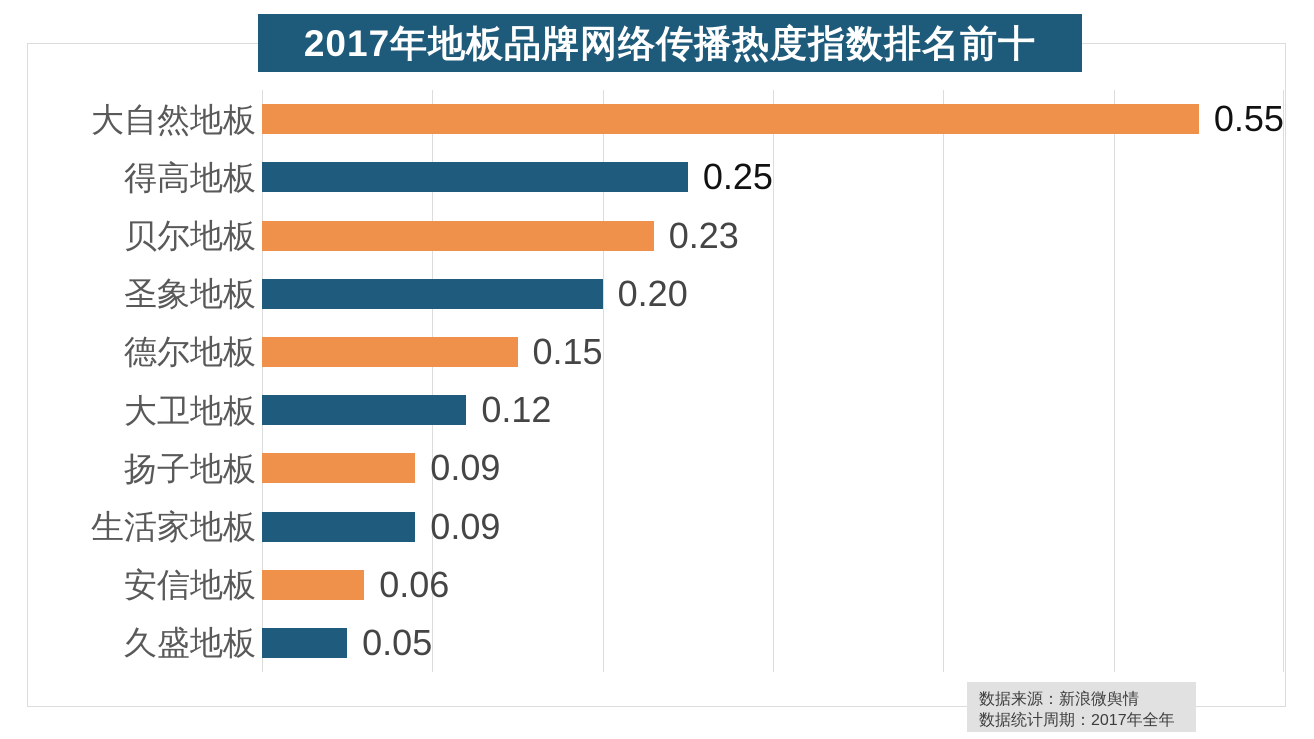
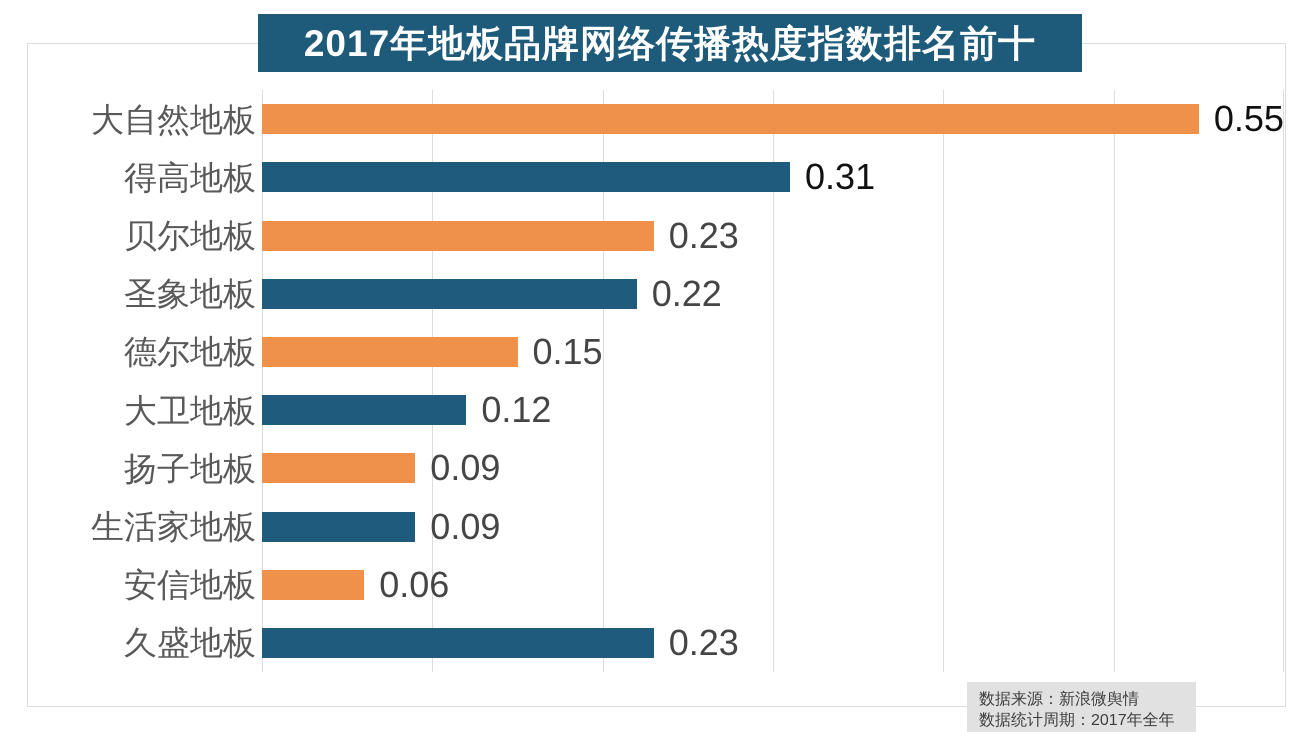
得高地板: 0.25 -> 0.31
圣象地板: 0.20 -> 0.22
久盛地板: 0.05 -> 0.23
